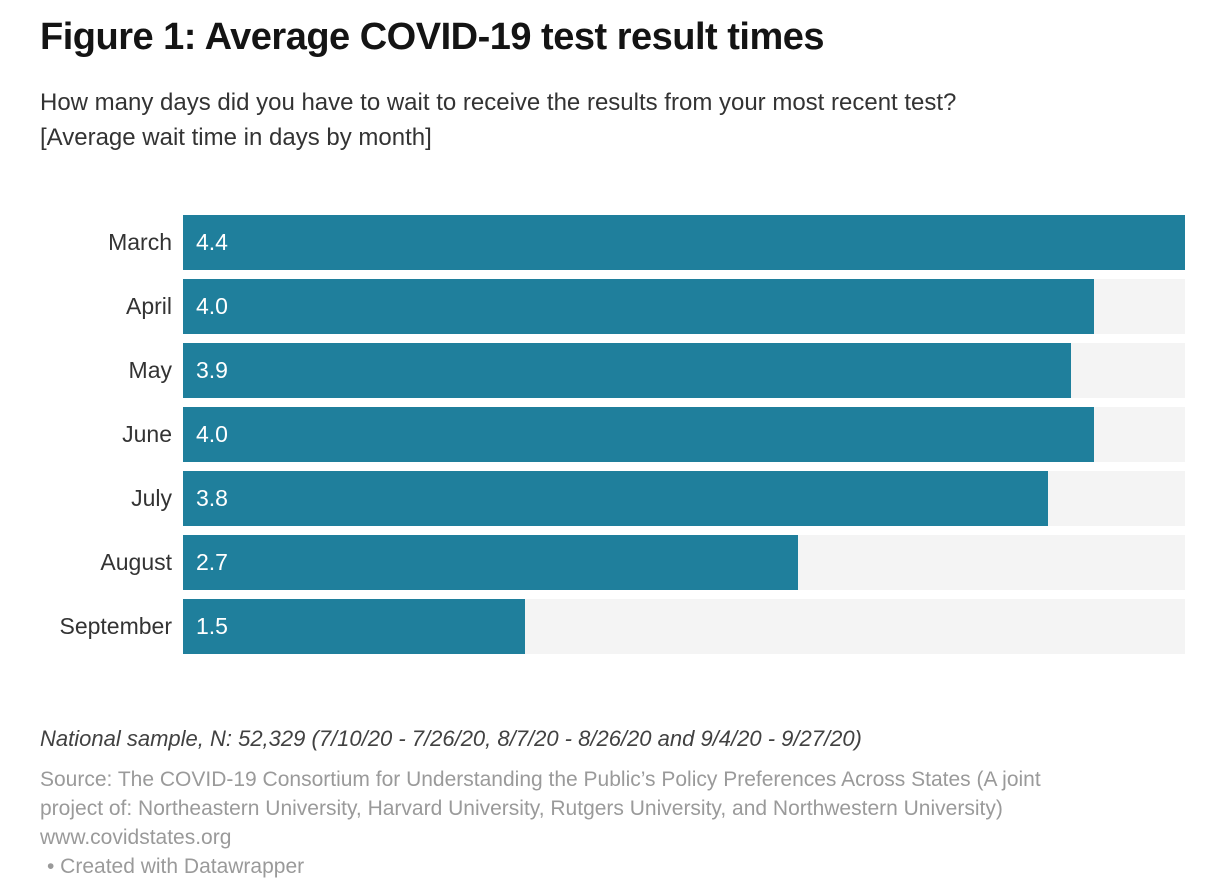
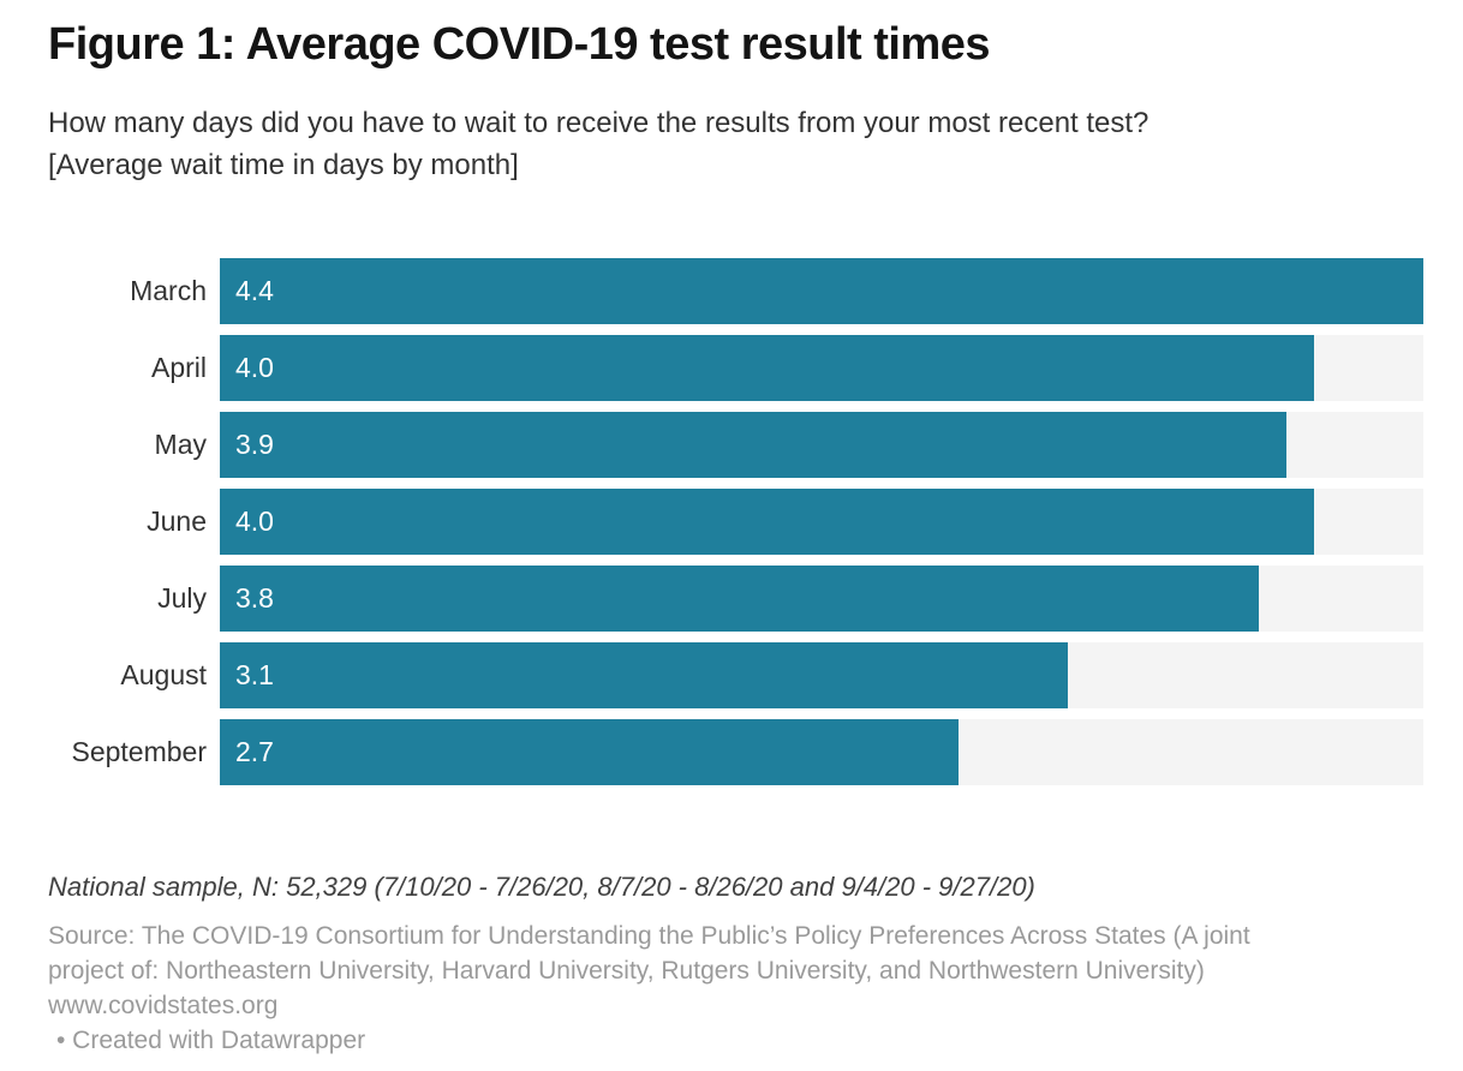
August: 2.7 -> 3.1
September: 1.5 -> 2.7
